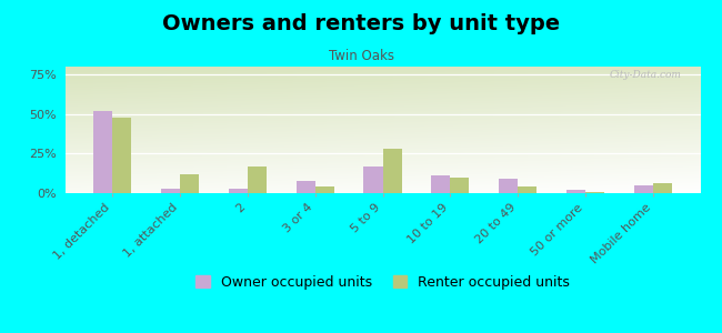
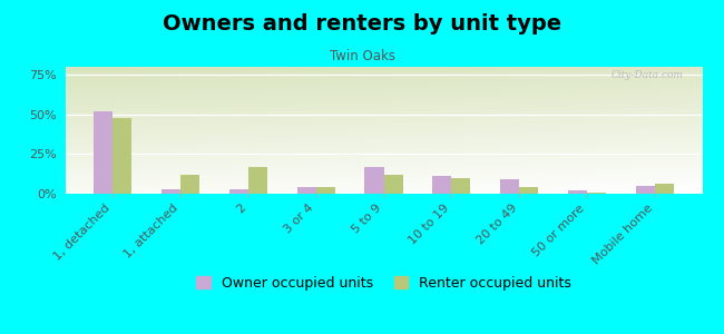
Owner occupied units/3 or 4: 8% -> 4%
Renter occupied units/5 to 9: 28% -> 12%
